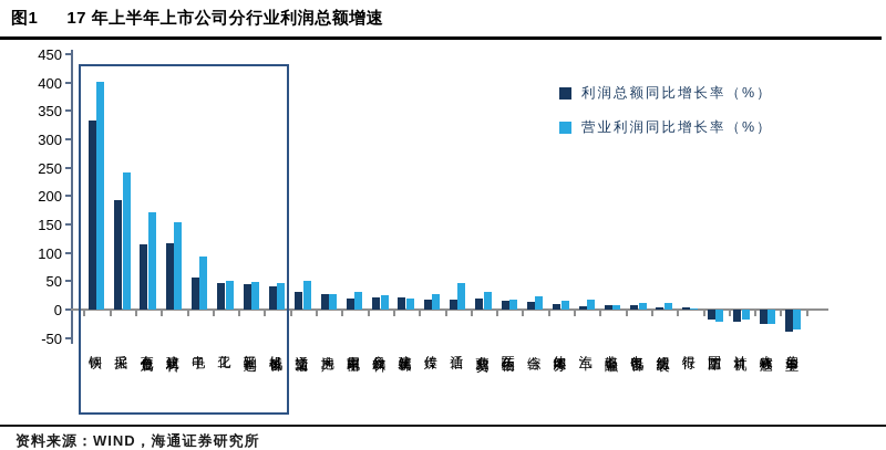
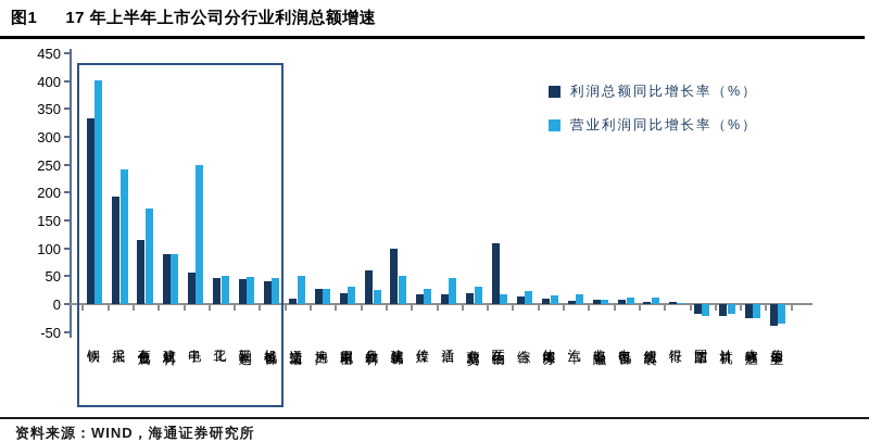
利润总额同比增长率（%）/建筑材料: 120 -> 90
营业利润同比增长率（%）/建筑材料: 150 -> 90
营业利润同比增长率（%）/电子: 90 -> 250
利润总额同比增长率（%）/交通运输: 30 -> 10
利润总额同比增长率（%）/食品饮料: 20 -> 60
利润总额同比增长率（%）/建筑装饰: 20 -> 100
营业利润同比增长率（%）/建筑装饰: 20 -> 50
利润总额同比增长率（%）/医药生物: 20 -> 110
